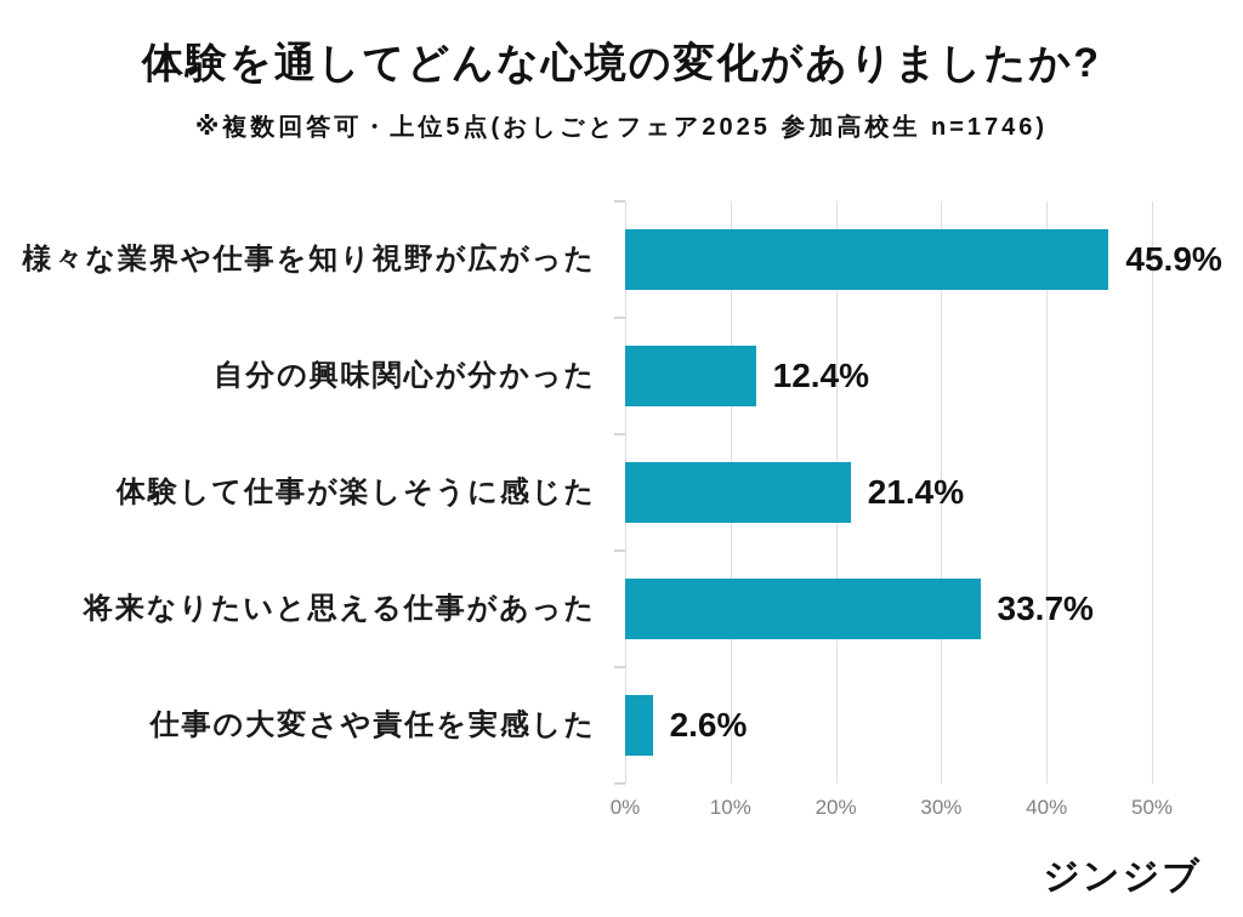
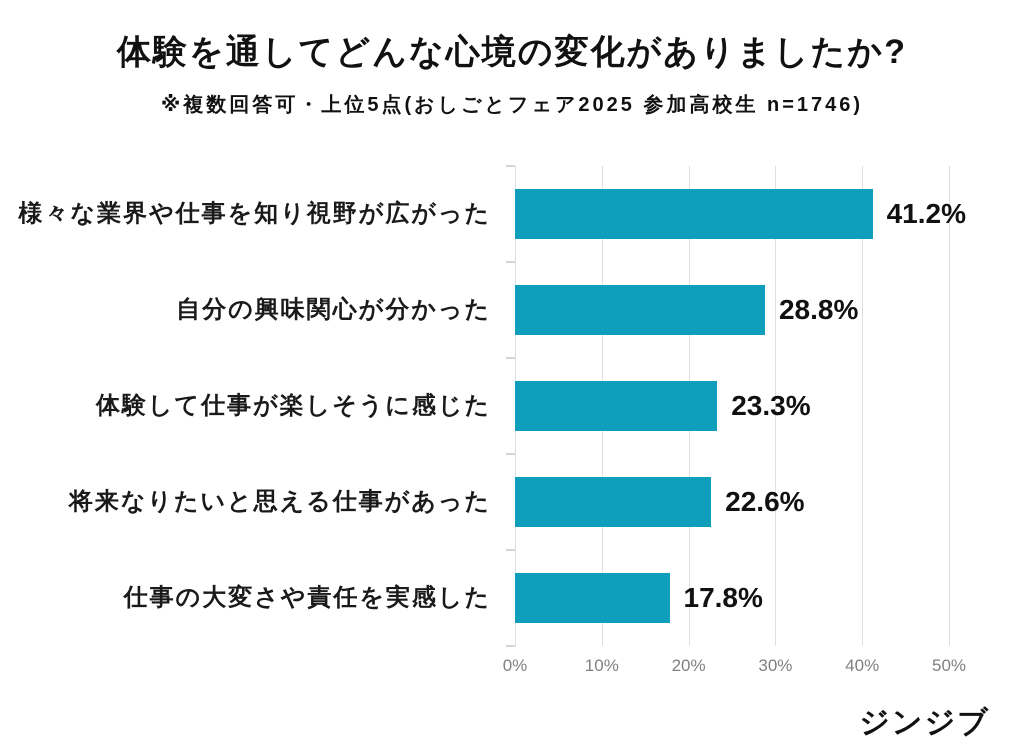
様々な業界や仕事を知り視野が広がった: 45.9% -> 41.2%
自分の興味関心が分かった: 12.4% -> 28.8%
体験して仕事が楽しそうに感じた: 21.4% -> 23.3%
将来なりたいと思える仕事があった: 33.7% -> 22.6%
仕事の大変さや責任を実感した: 2.6% -> 17.8%
